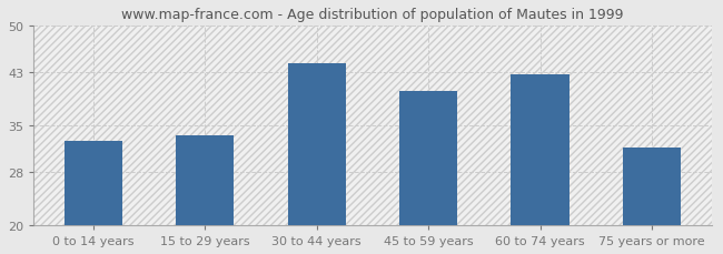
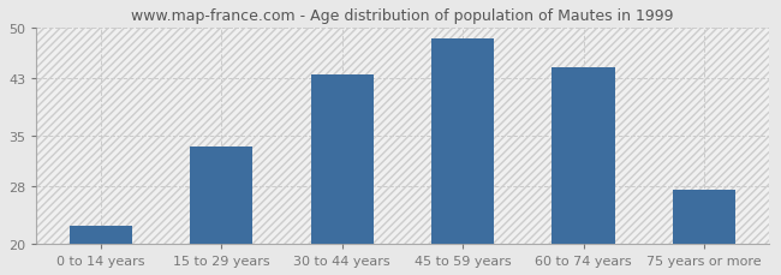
0 to 14 years: 32.6 -> 22.5
30 to 44 years: 44.4 -> 43.5
45 to 59 years: 40.2 -> 48.5
60 to 74 years: 42.6 -> 44.5
75 years or more: 31.6 -> 27.5
